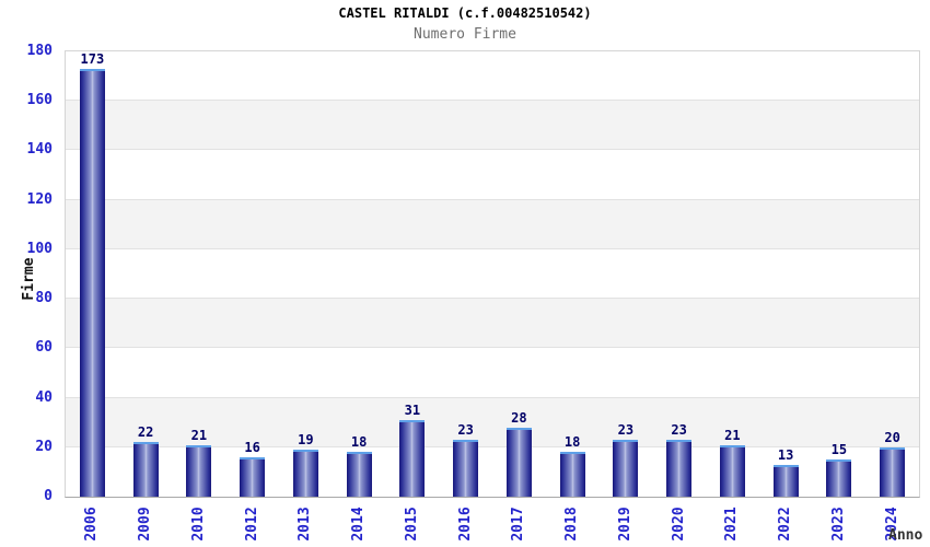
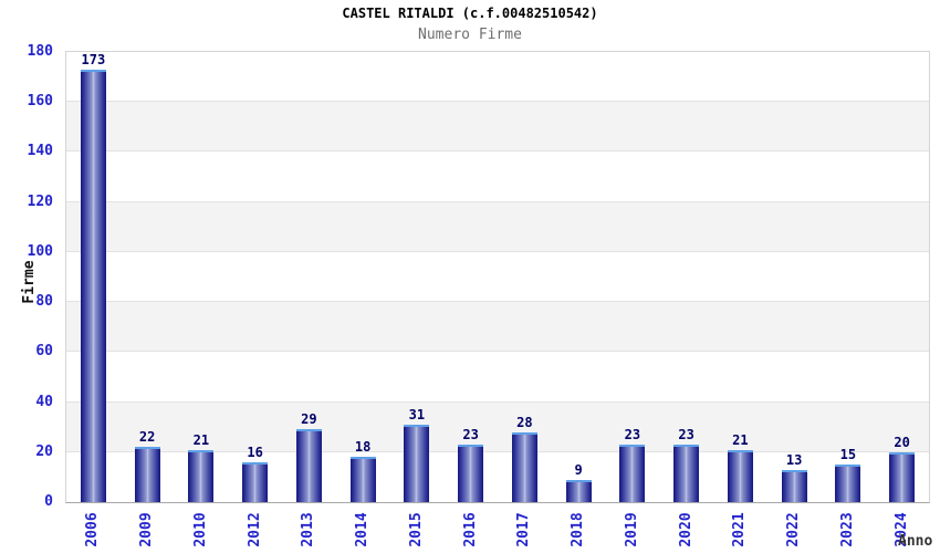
2013: 19 -> 29
2018: 18 -> 9
